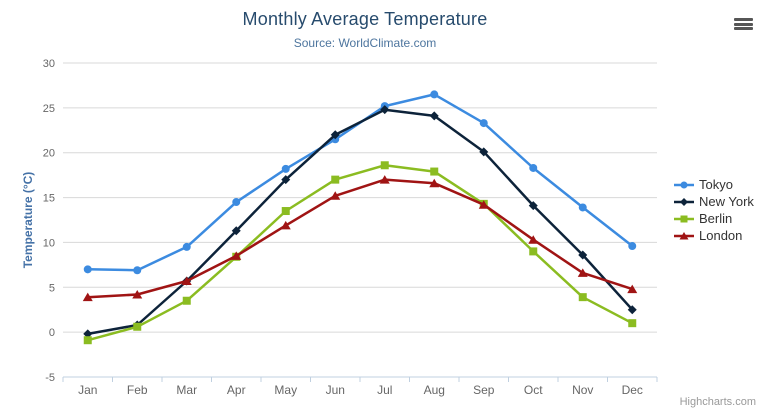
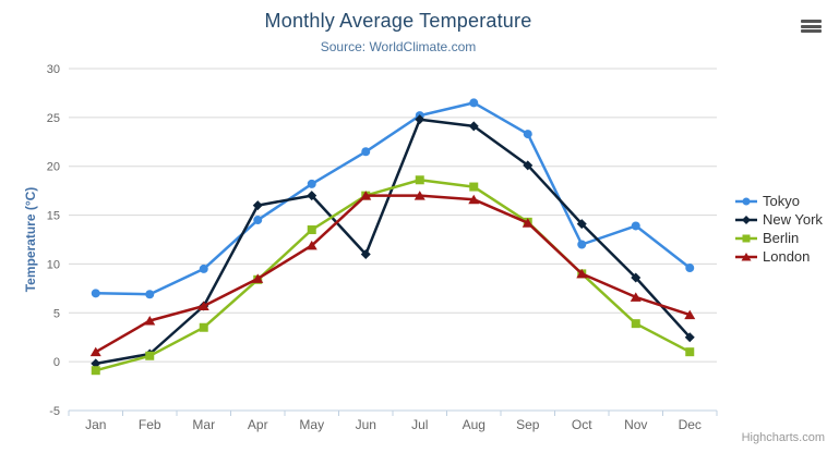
London/Jan: 4 -> 1
New York/Apr: 11 -> 16
New York/Jun: 22 -> 11
London/Jun: 15 -> 17
Tokyo/Oct: 18 -> 12
London/Oct: 10 -> 9
